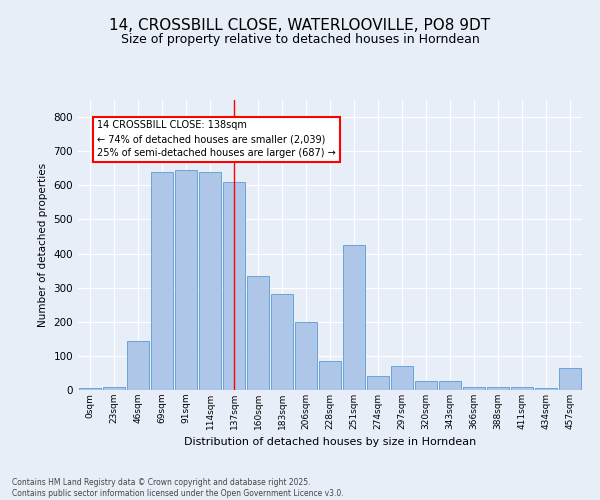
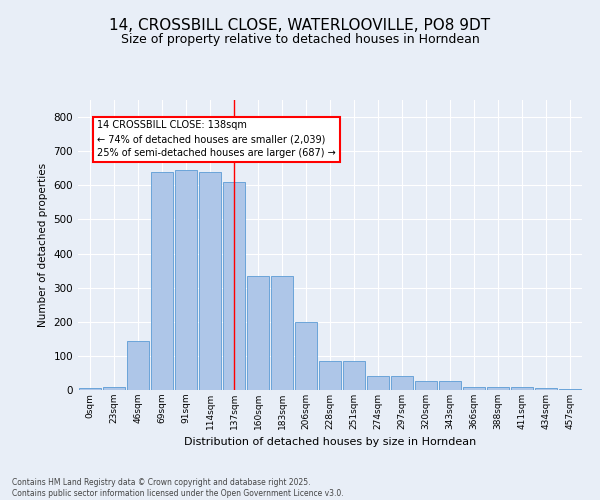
183sqm: 280 -> 335
251sqm: 425 -> 85
297sqm: 70 -> 40
457sqm: 65 -> 3
